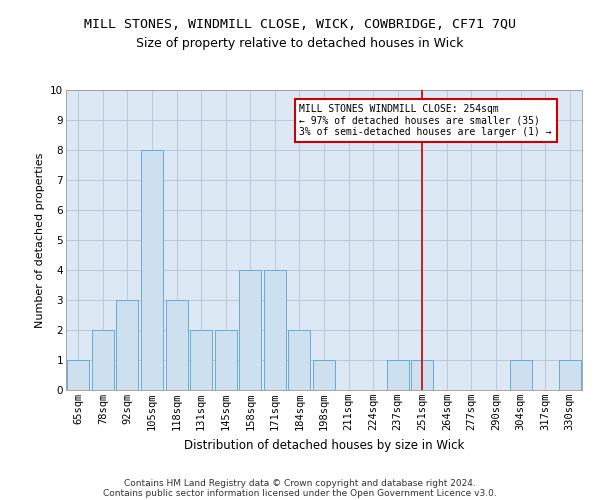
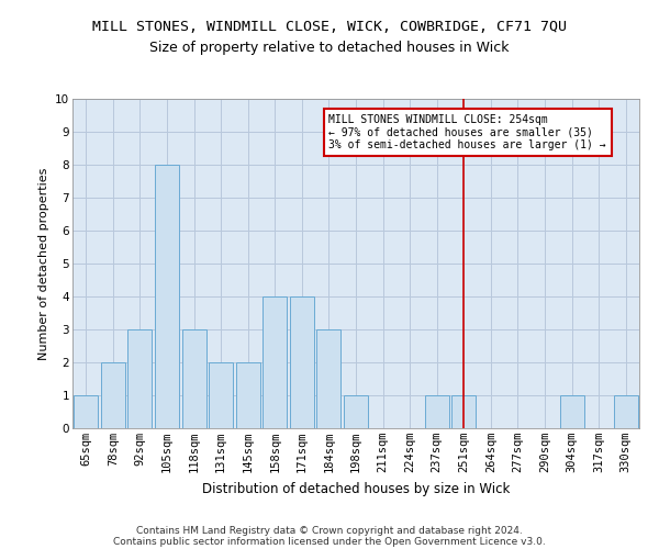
184sqm: 2 -> 3
